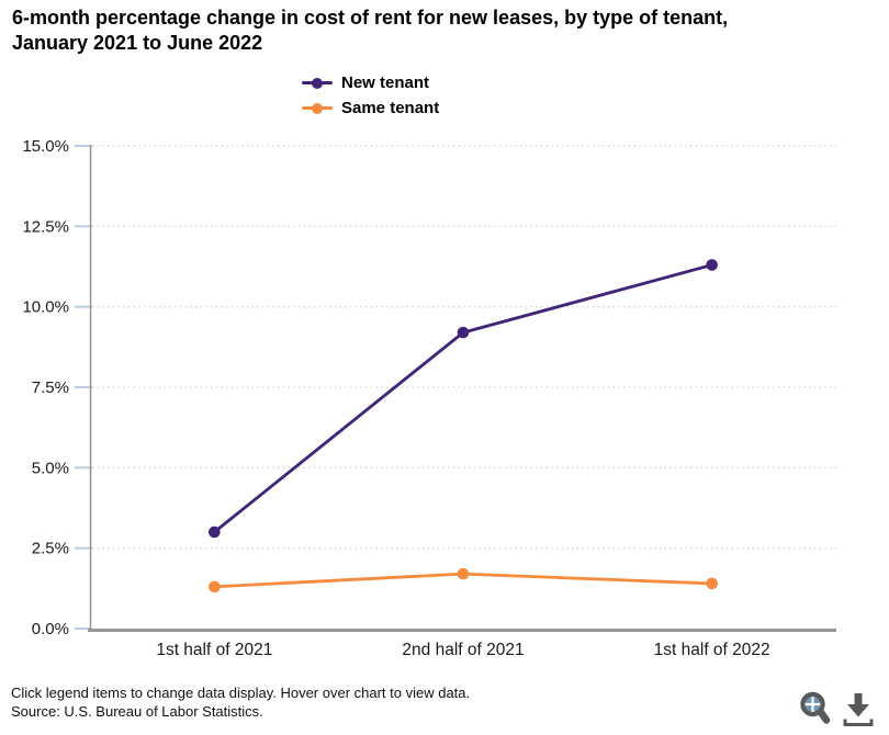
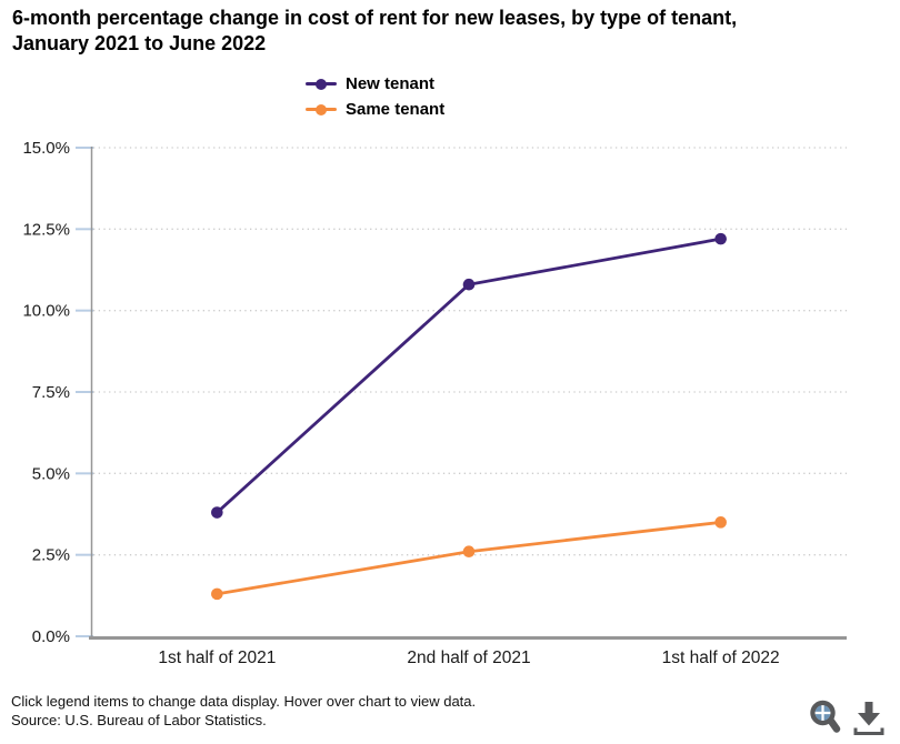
New tenant/1st half of 2021: 3.0% -> 3.8%
New tenant/2nd half of 2021: 9.2% -> 10.8%
Same tenant/2nd half of 2021: 1.7% -> 2.6%
New tenant/1st half of 2022: 11.3% -> 12.2%
Same tenant/1st half of 2022: 1.4% -> 3.5%
